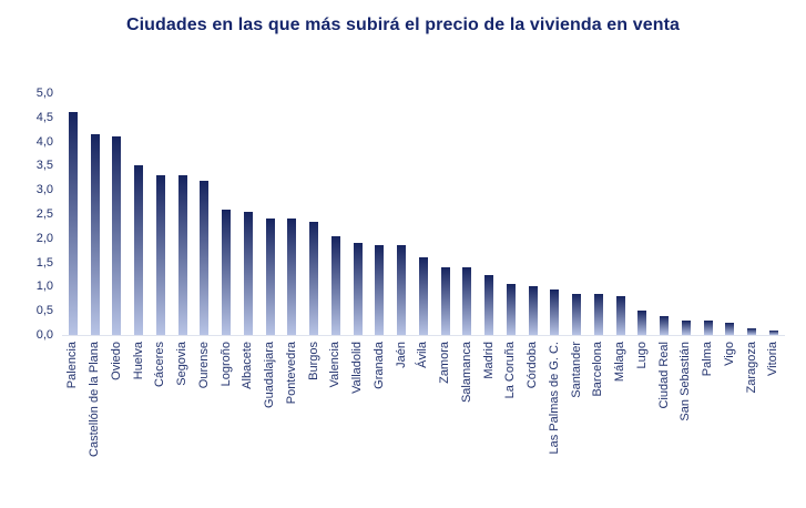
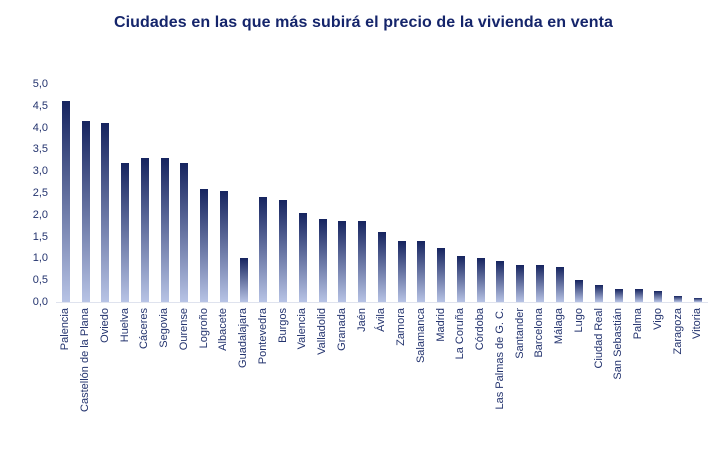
Huelva: 3,5 -> 3,2
Guadalajara: 2,4 -> 1,0
